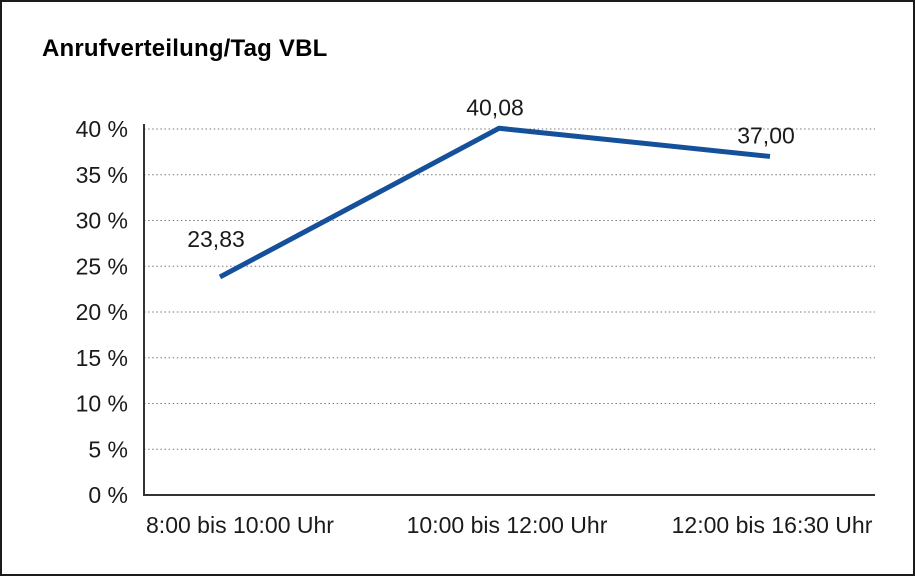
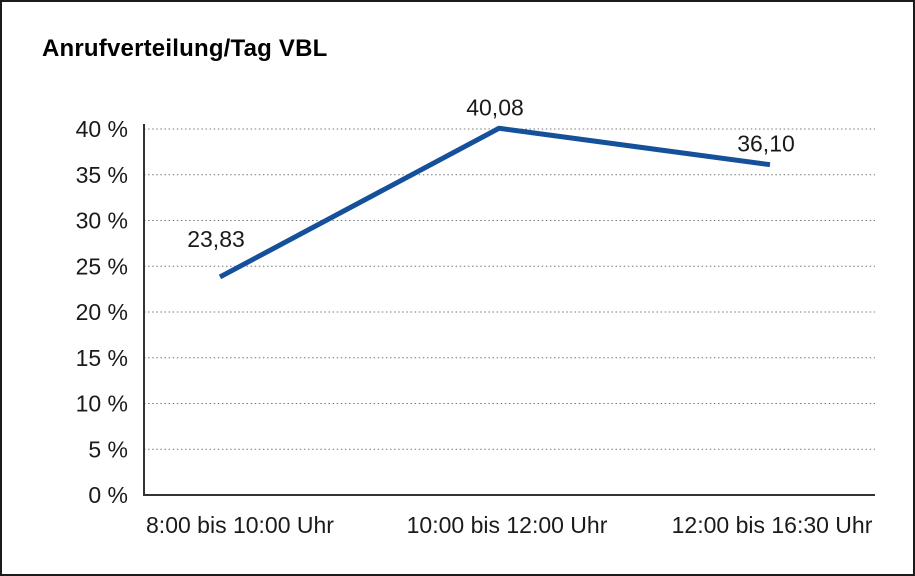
12:00 bis 16:30 Uhr: 37,00 -> 36,10
